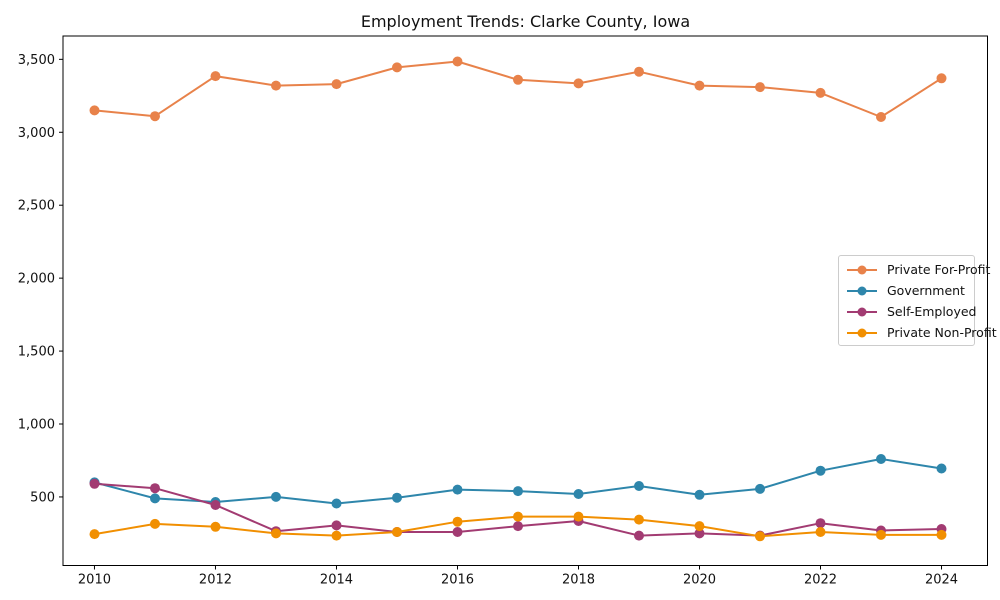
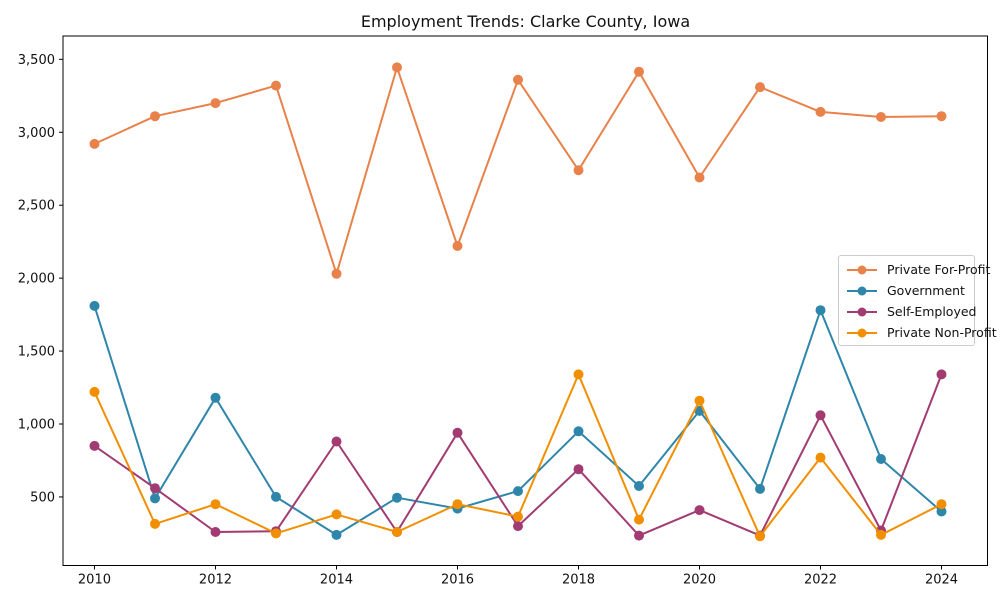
Private For-Profit/2010: 3150 -> 2920
Government/2010: 600 -> 1810
Self-Employed/2010: 590 -> 850
Private Non-Profit/2010: 240 -> 1220
Private For-Profit/2012: 3380 -> 3200
Government/2012: 460 -> 1180
Self-Employed/2012: 440 -> 260
Private Non-Profit/2012: 300 -> 450
Private For-Profit/2014: 3330 -> 2030
Government/2014: 460 -> 240
Self-Employed/2014: 300 -> 880
Private Non-Profit/2014: 240 -> 380
Private For-Profit/2016: 3480 -> 2220
Government/2016: 550 -> 420
Self-Employed/2016: 260 -> 940
Private Non-Profit/2016: 330 -> 450
Private For-Profit/2018: 3340 -> 2740
Government/2018: 520 -> 950
Self-Employed/2018: 340 -> 690
Private Non-Profit/2018: 360 -> 1340
Private For-Profit/2020: 3320 -> 2690
Government/2020: 520 -> 1090
Self-Employed/2020: 250 -> 410
Private Non-Profit/2020: 300 -> 1160
Private For-Profit/2022: 3270 -> 3140
Government/2022: 680 -> 1780
Self-Employed/2022: 320 -> 1060
Private Non-Profit/2022: 260 -> 770
Private For-Profit/2024: 3370 -> 3110
Government/2024: 700 -> 400
Self-Employed/2024: 280 -> 1340
Private Non-Profit/2024: 240 -> 450
